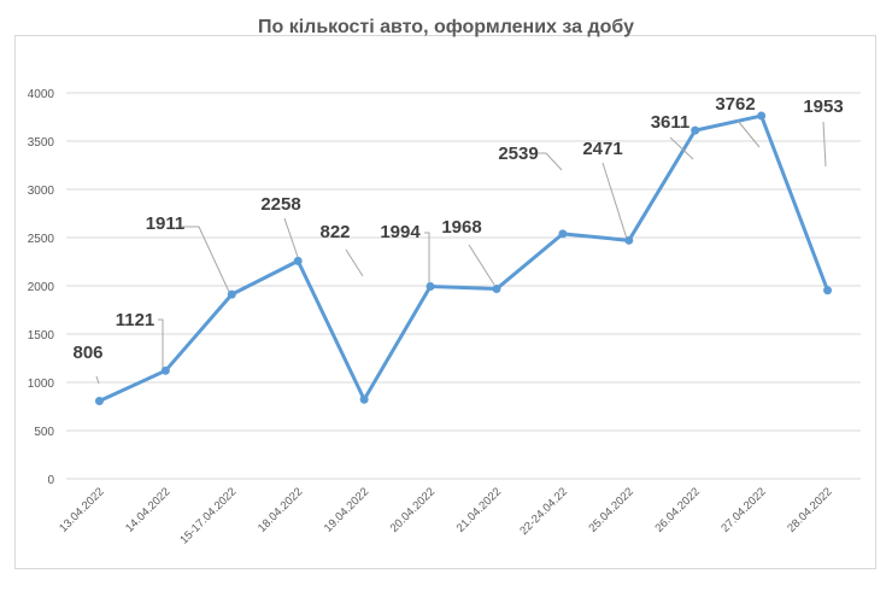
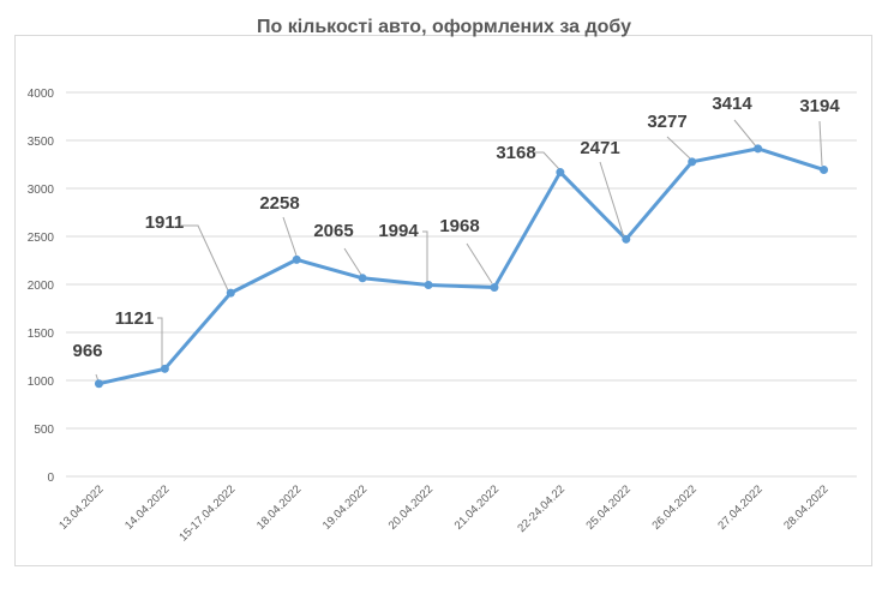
13.04.2022: 806 -> 966
19.04.2022: 822 -> 2065
22-24.04.22: 2539 -> 3168
26.04.2022: 3611 -> 3277
27.04.2022: 3762 -> 3414
28.04.2022: 1953 -> 3194
